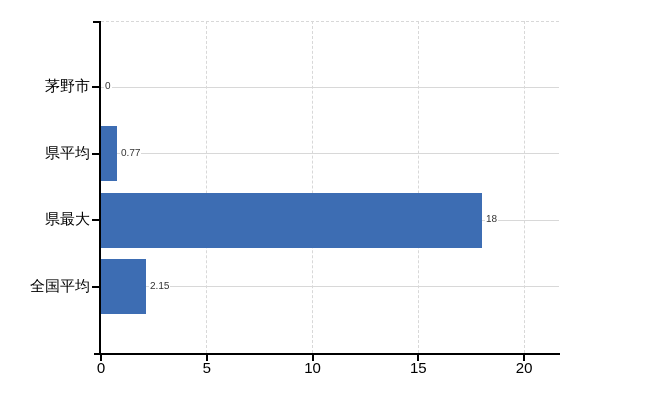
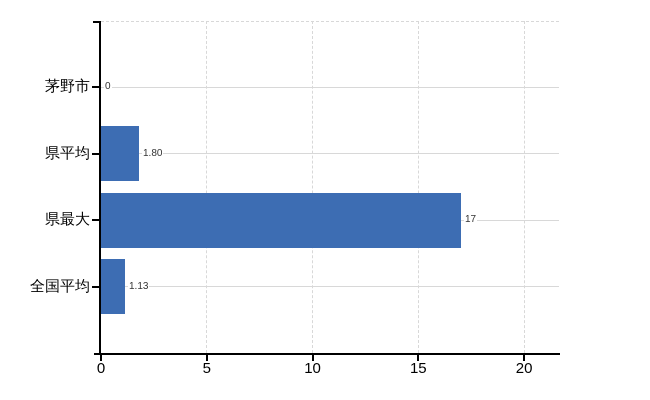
県平均: 0.77 -> 1.80
県最大: 18 -> 17
全国平均: 2.15 -> 1.13
